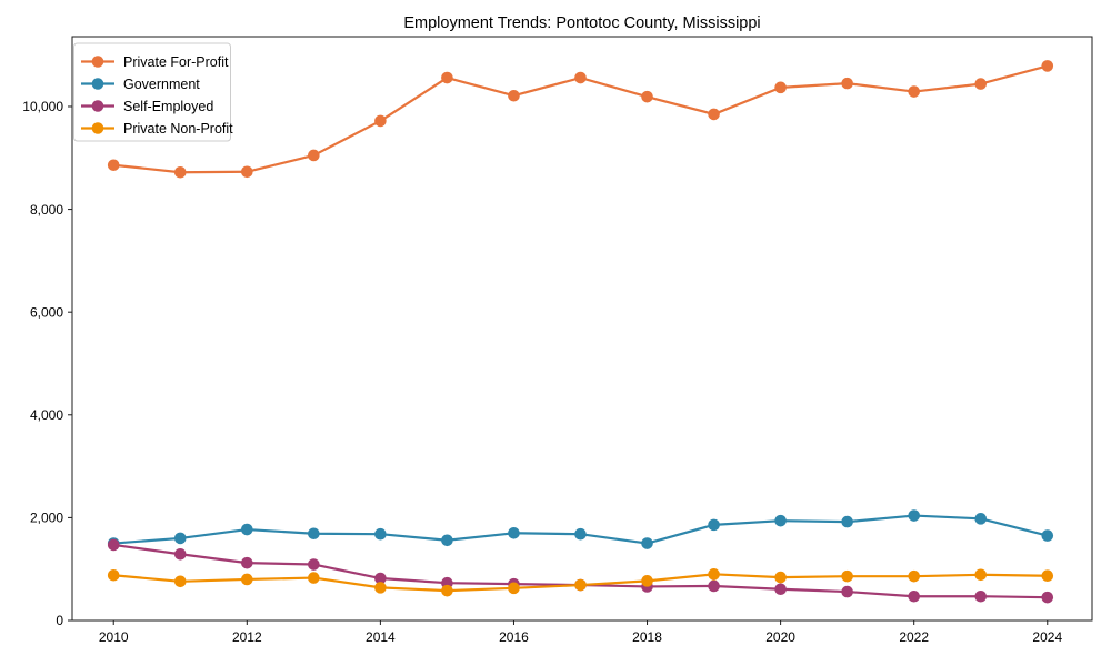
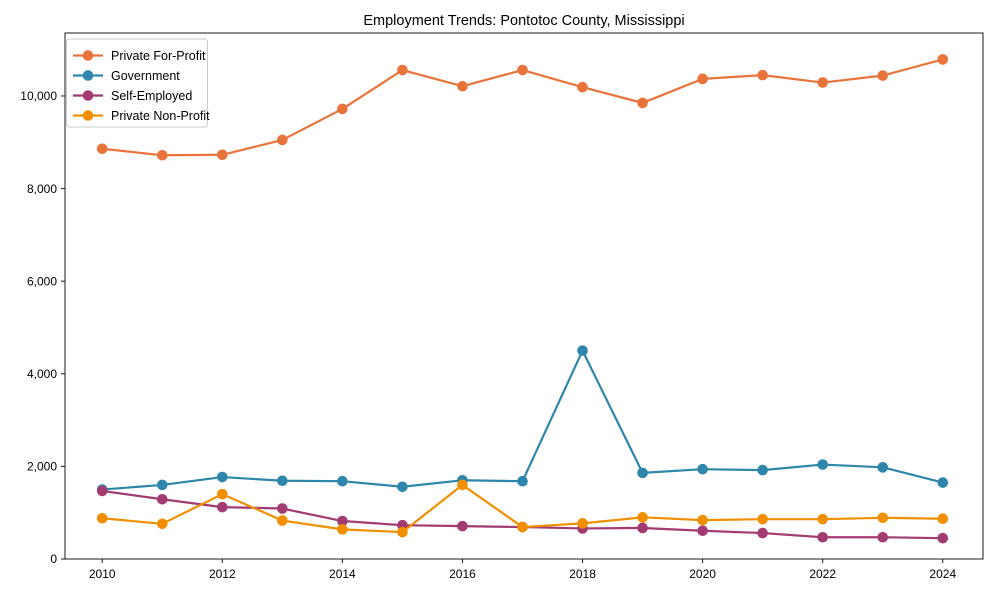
Private Non-Profit/2012: 800 -> 1400
Private Non-Profit/2016: 600 -> 1600
Government/2018: 1500 -> 4500
